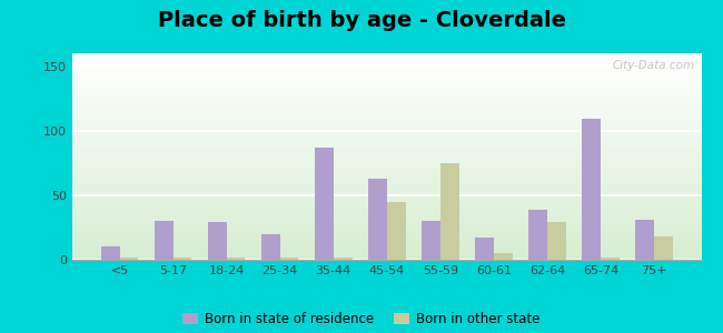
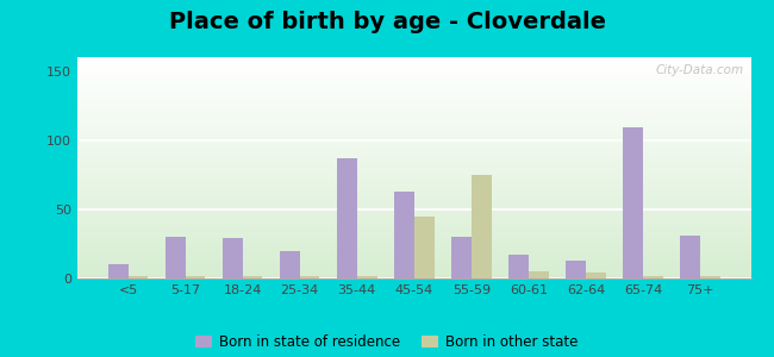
Born in state of residence/62-64: 39 -> 13
Born in other state/62-64: 29 -> 4
Born in other state/75+: 18 -> 2
